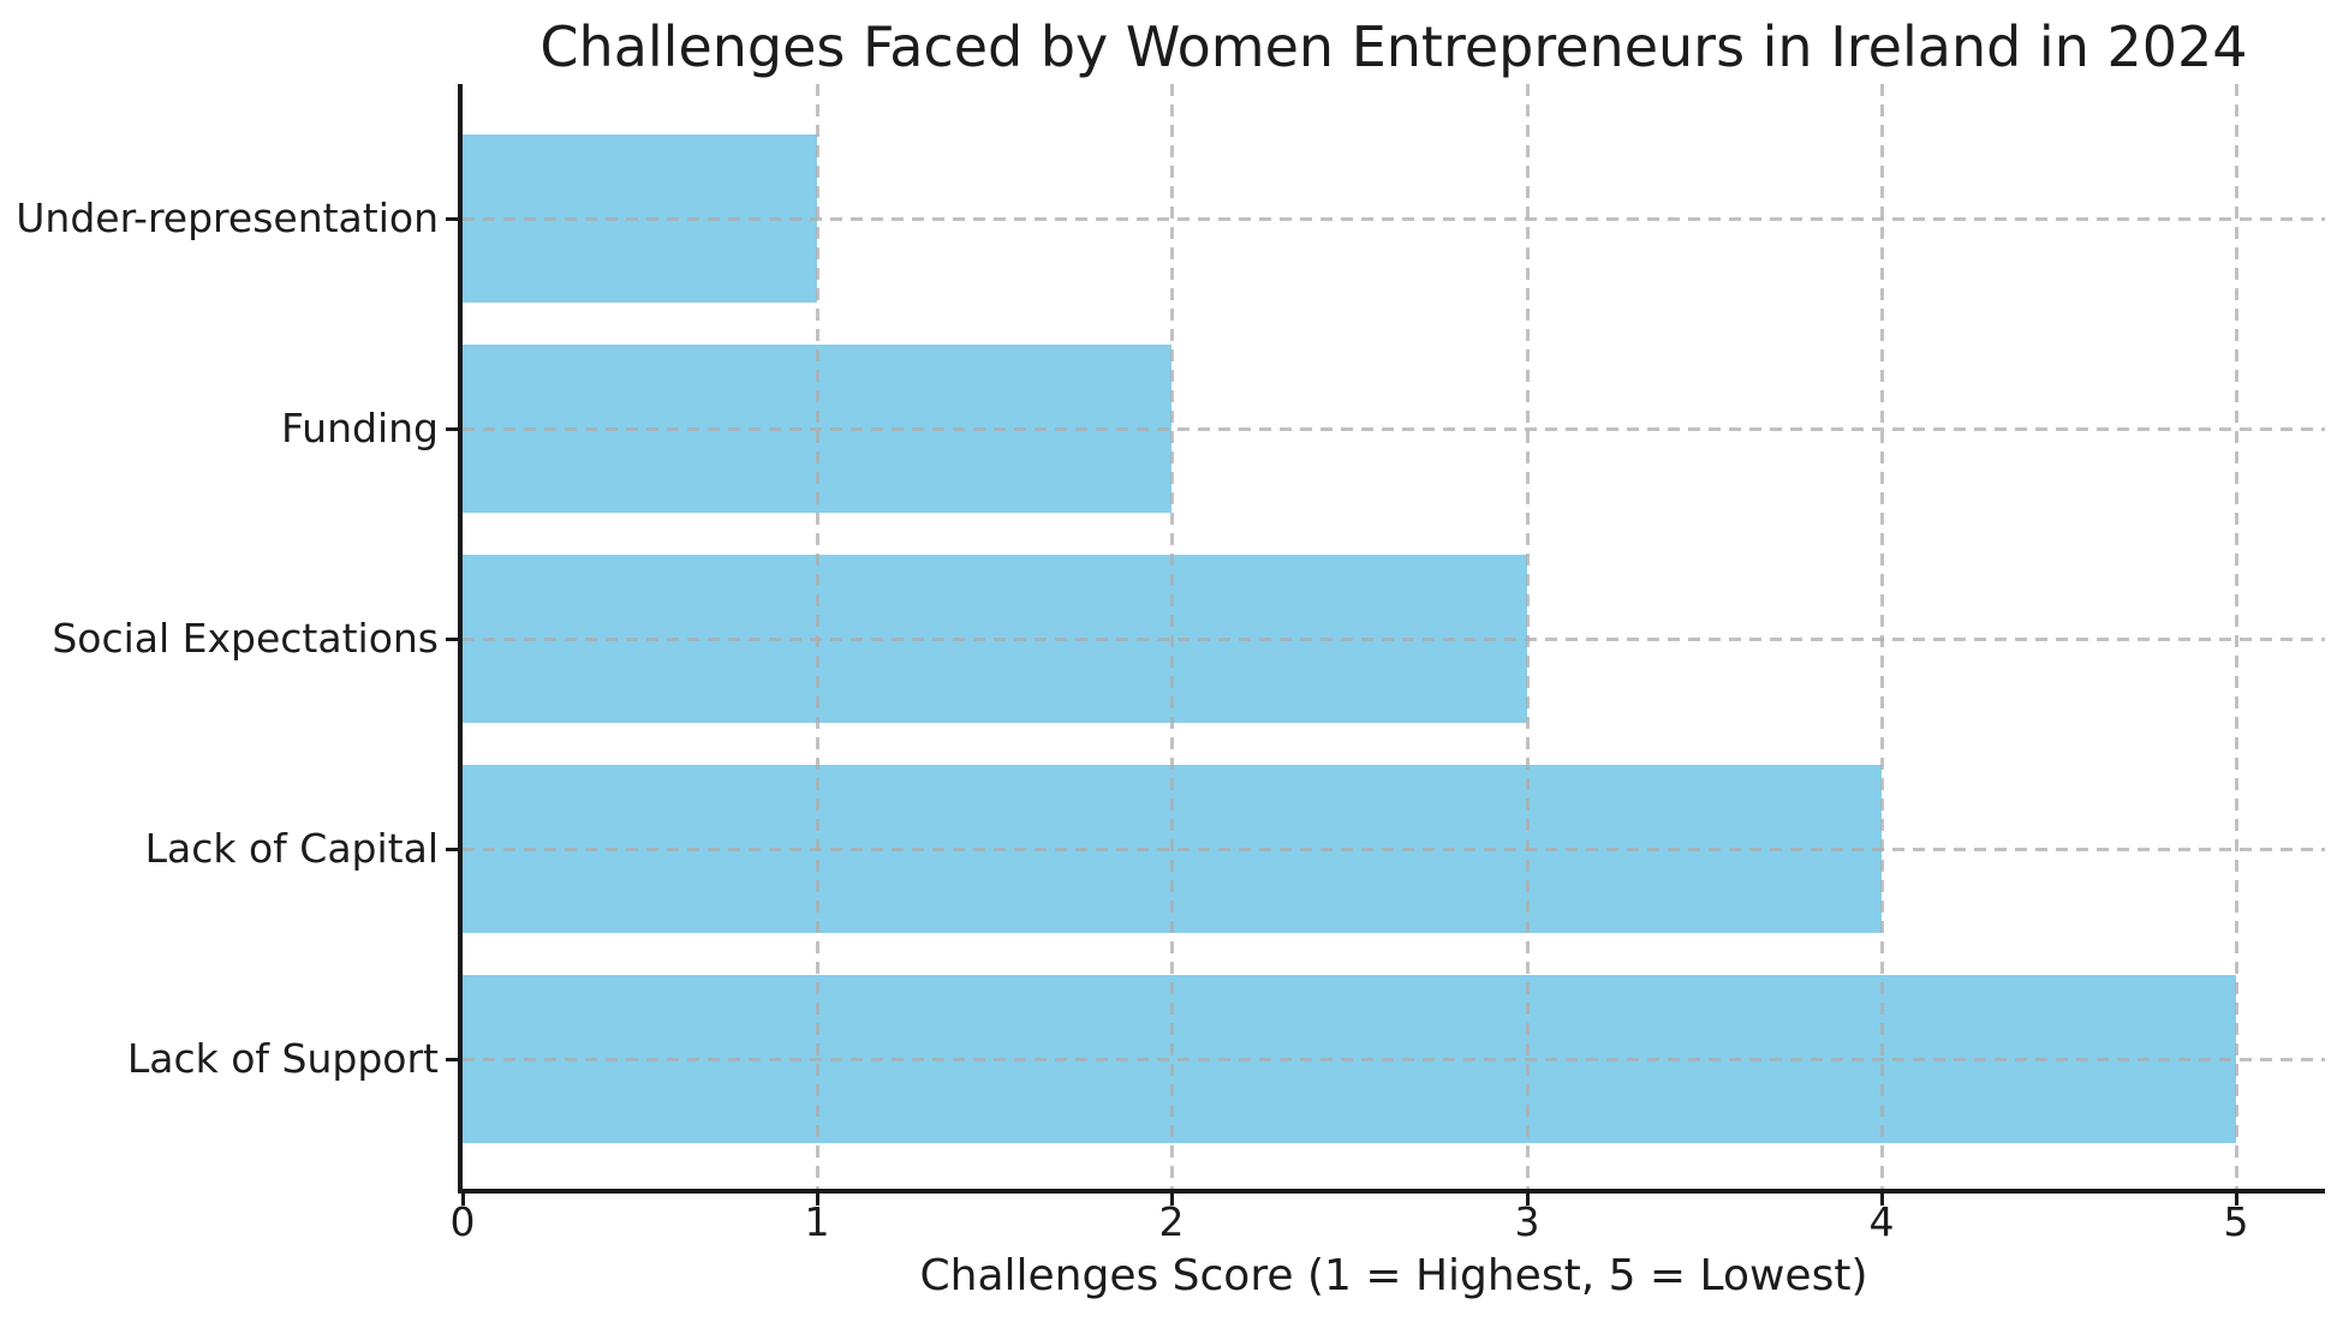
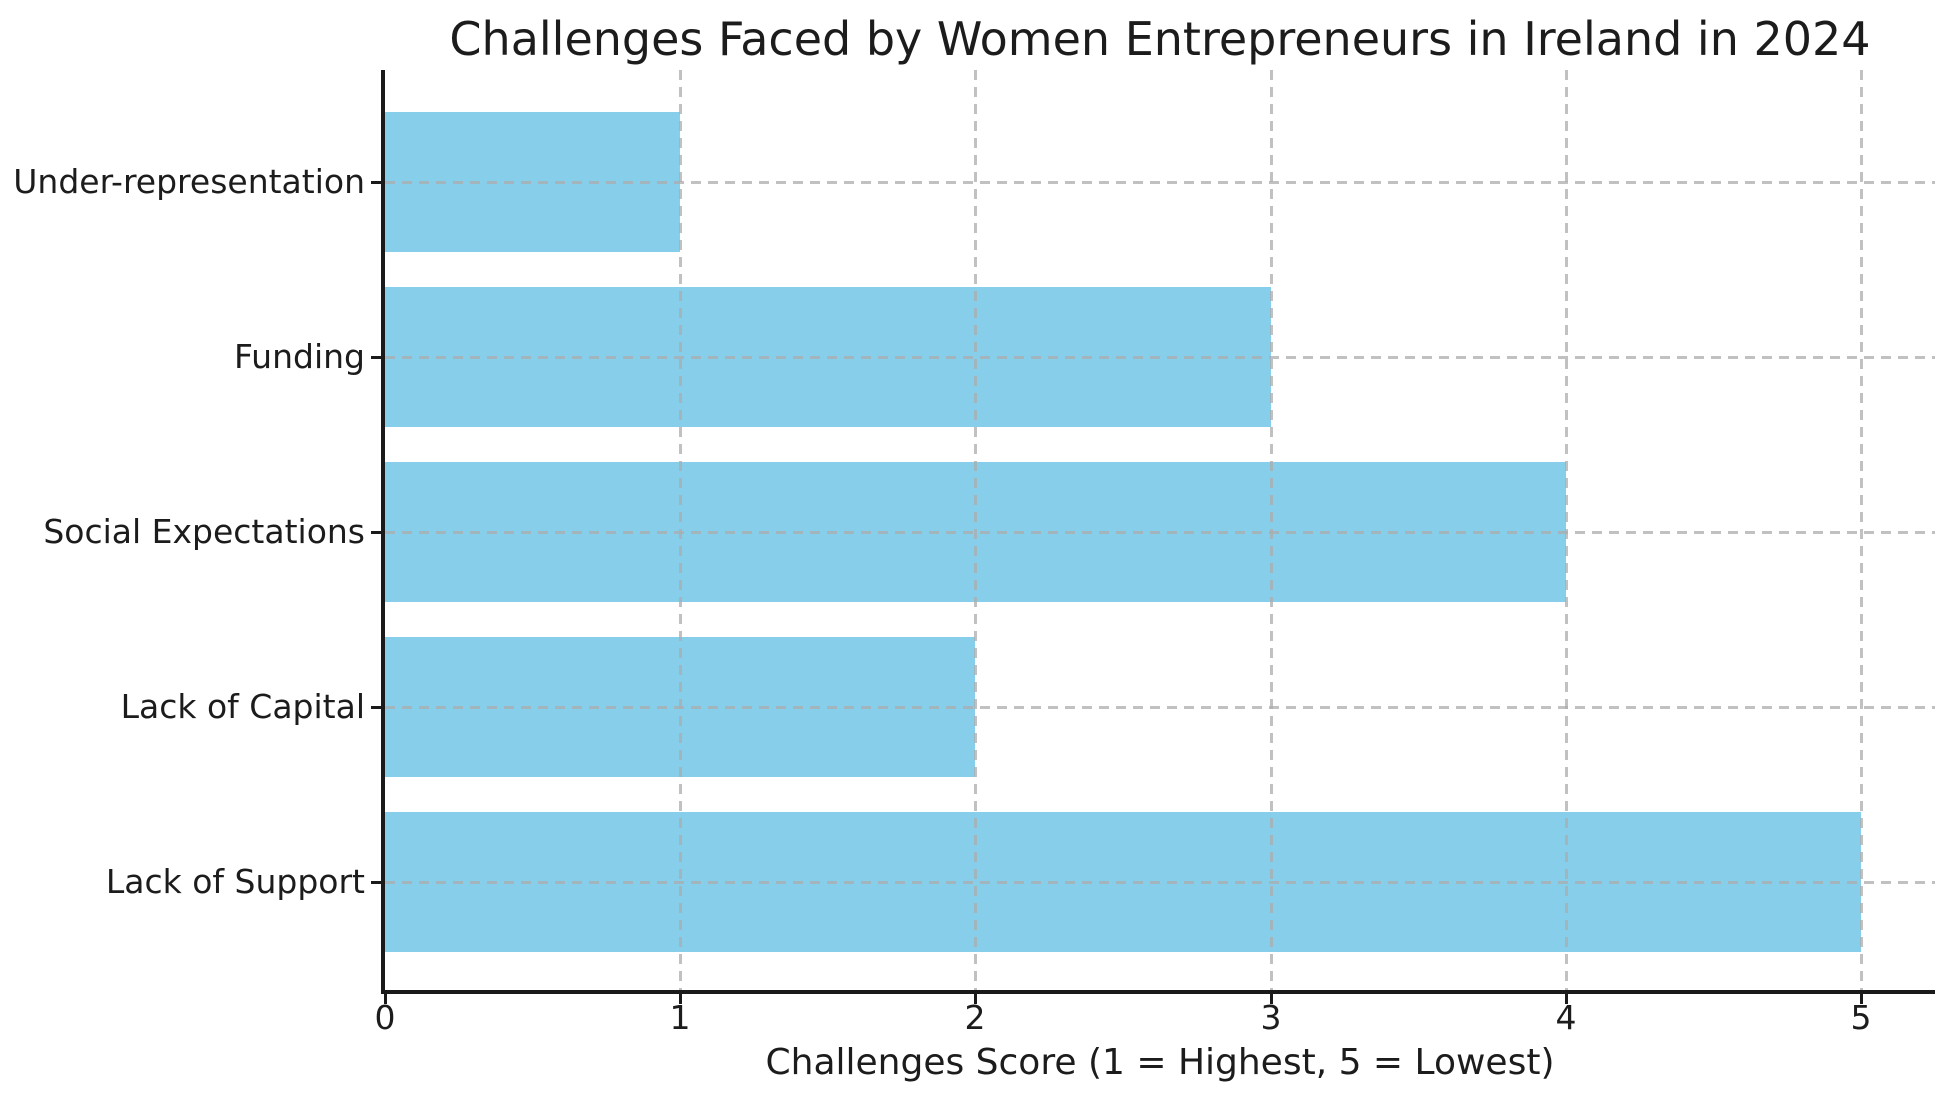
Funding: 2 -> 3
Social Expectations: 3 -> 4
Lack of Capital: 4 -> 2
